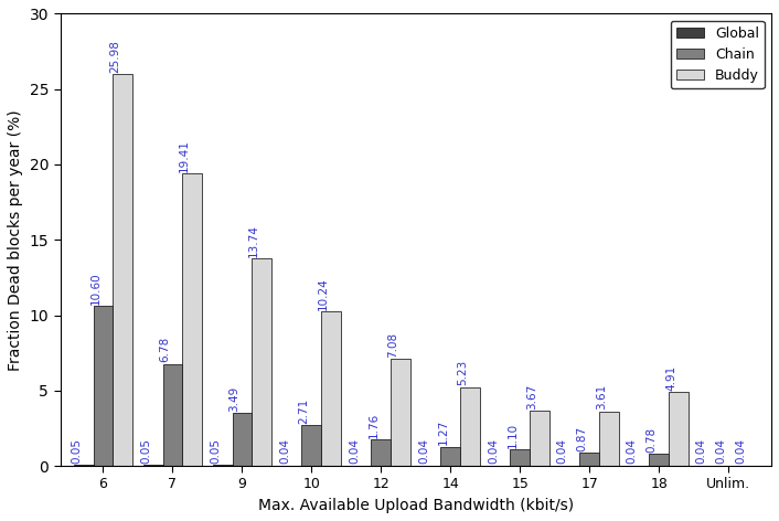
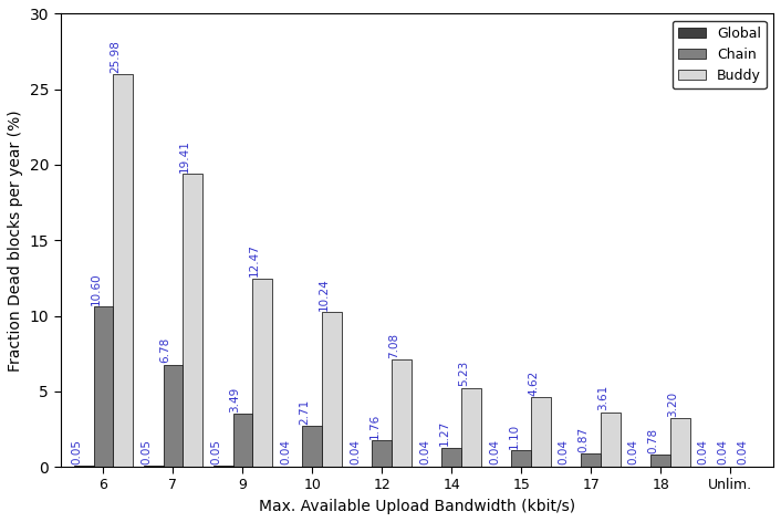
Buddy/9: 13.74 -> 12.47
Buddy/15: 3.67 -> 4.62
Buddy/18: 4.91 -> 3.20
